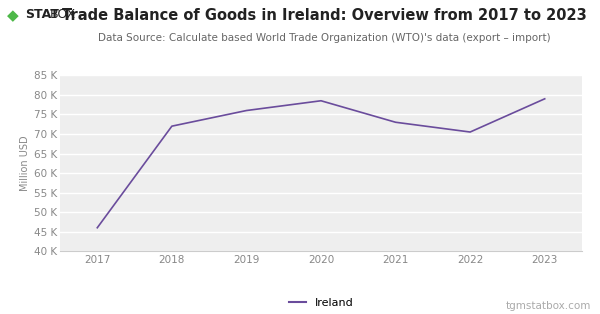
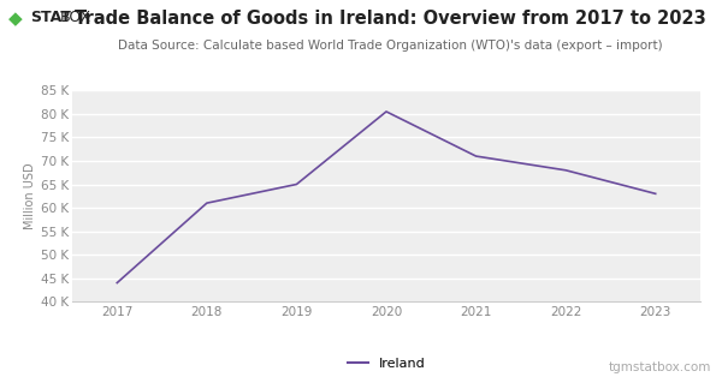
2017: 46.0 K -> 44.0 K
2018: 72.0 K -> 61.0 K
2019: 76.0 K -> 65.0 K
2020: 78.5 K -> 80.5 K
2021: 73.0 K -> 71.0 K
2022: 70.5 K -> 68.0 K
2023: 79.0 K -> 63.0 K
